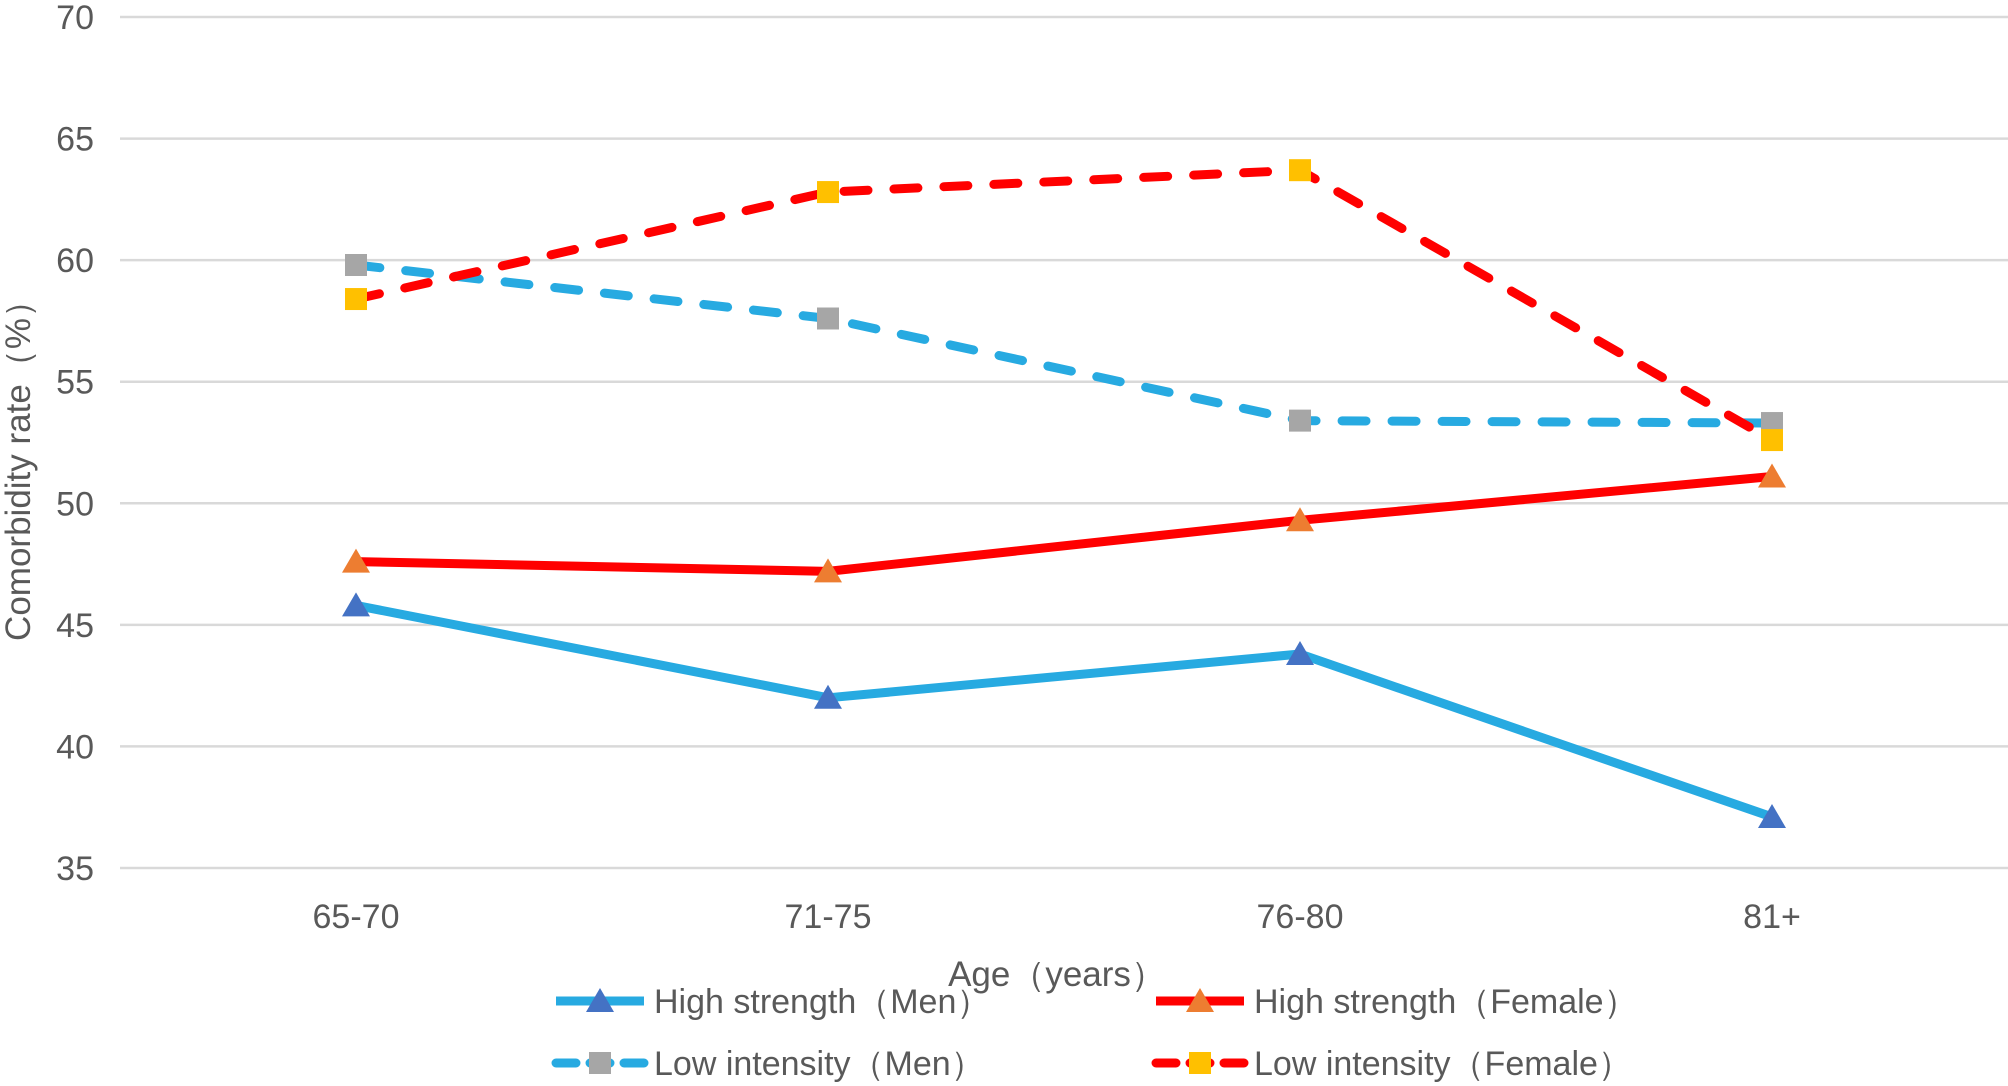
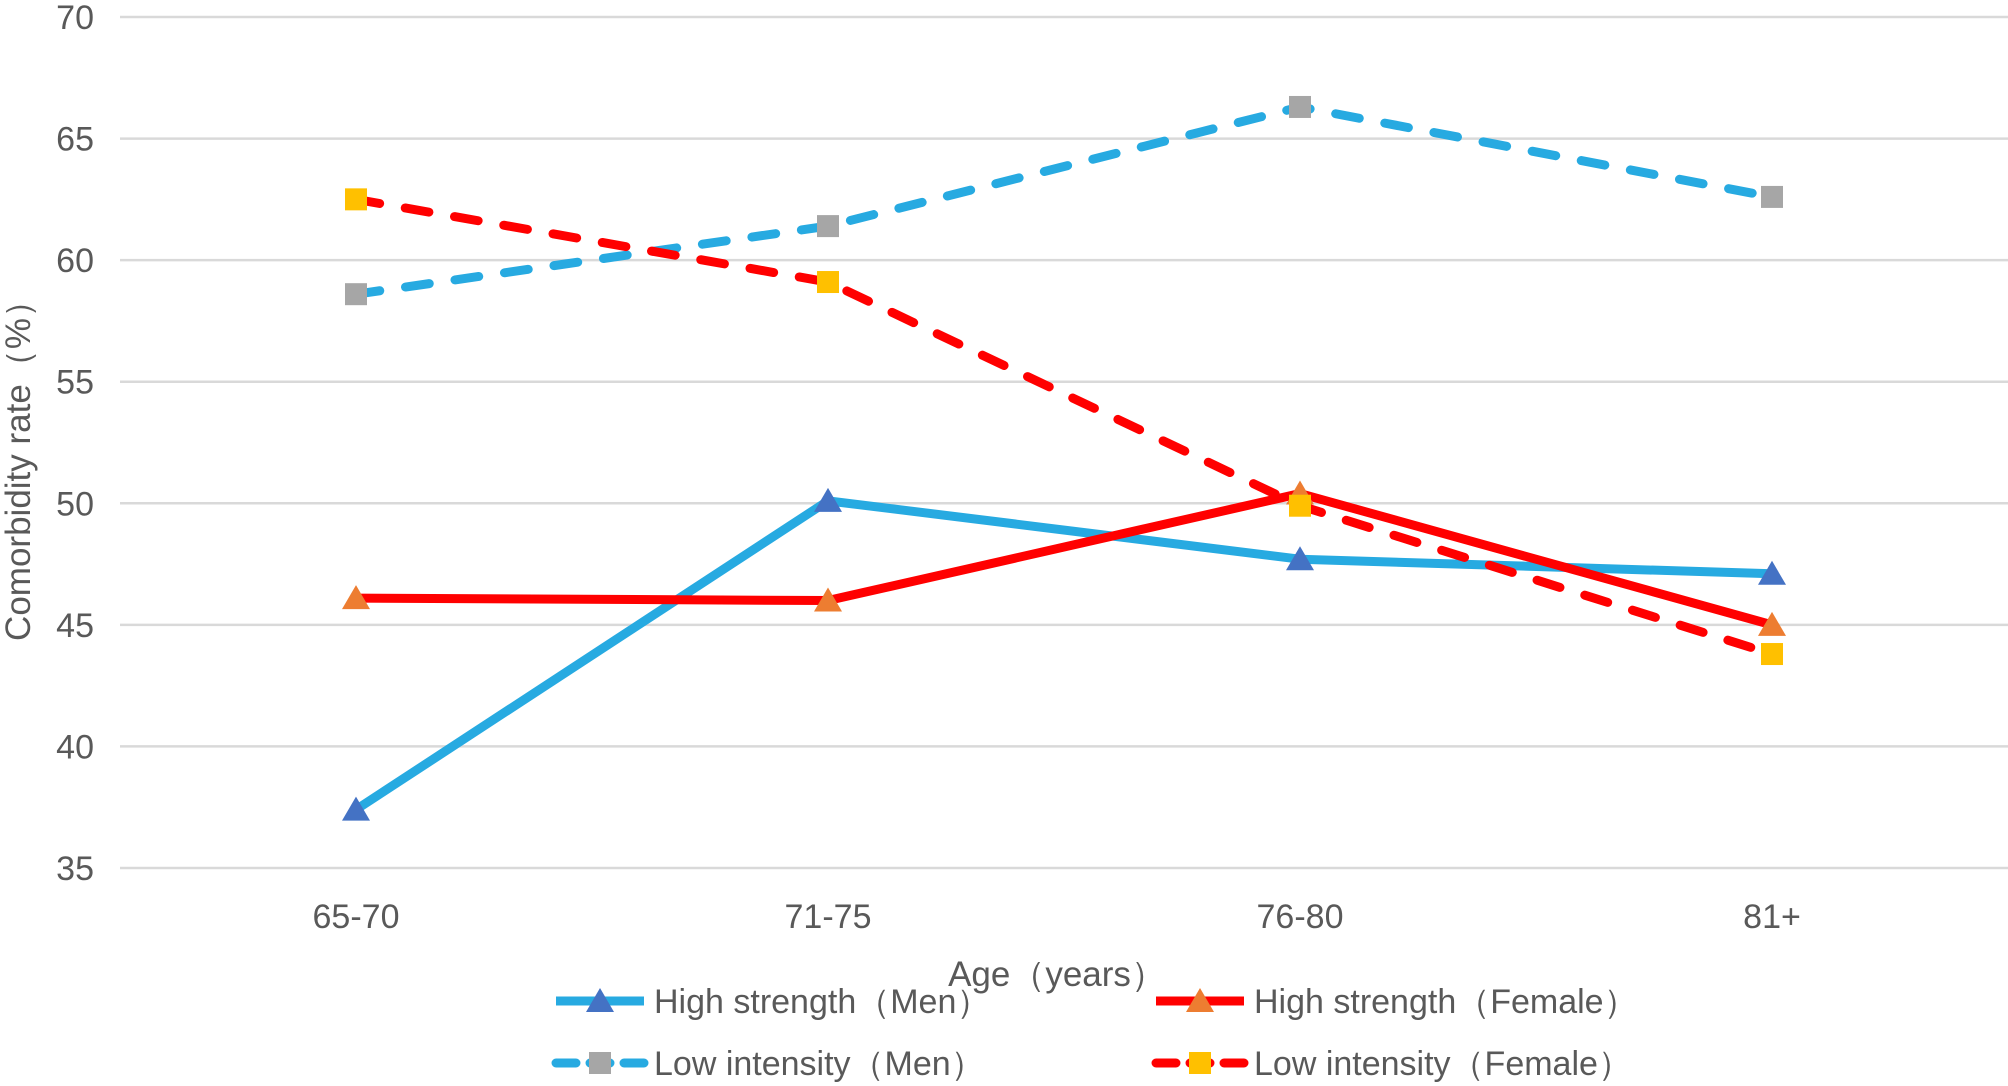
High strength（Men）/65-70: 45.8 -> 37.4
High strength（Female）/65-70: 47.6 -> 46.1
Low intensity（Men）/65-70: 59.8 -> 58.6
Low intensity（Female）/65-70: 58.4 -> 62.5
High strength（Men）/71-75: 42.0 -> 50.1
High strength（Female）/71-75: 47.2 -> 46.0
Low intensity（Men）/71-75: 57.6 -> 61.4
Low intensity（Female）/71-75: 62.8 -> 59.1
High strength（Men）/76-80: 43.8 -> 47.7
High strength（Female）/76-80: 49.3 -> 50.4
Low intensity（Men）/76-80: 53.4 -> 66.3
Low intensity（Female）/76-80: 63.7 -> 49.9
High strength（Men）/81+: 37.1 -> 47.1
High strength（Female）/81+: 51.1 -> 45.0
Low intensity（Men）/81+: 53.3 -> 62.6
Low intensity（Female）/81+: 52.6 -> 43.8
